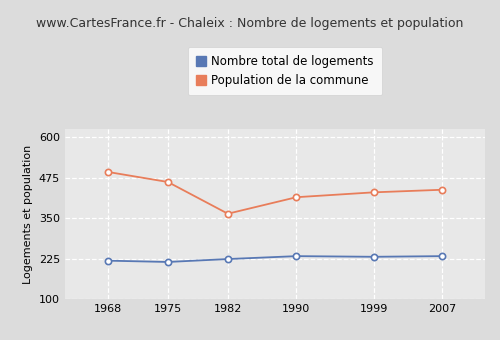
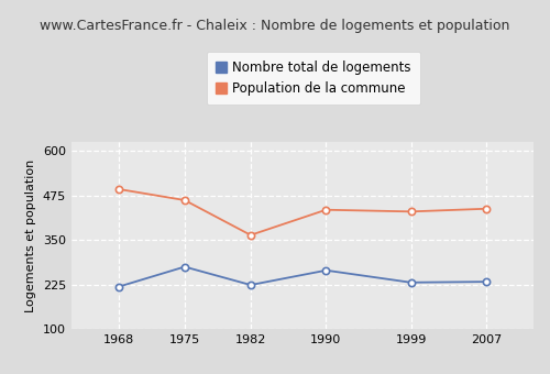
Nombre total de logements/1975: 215 -> 275
Nombre total de logements/1990: 233 -> 265
Population de la commune/1990: 415 -> 435
